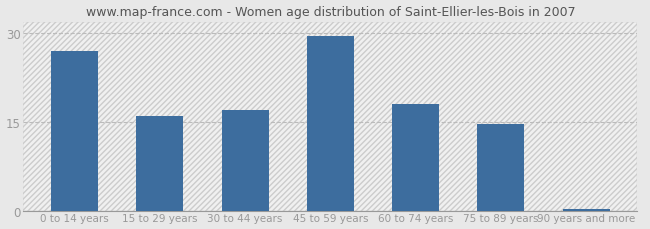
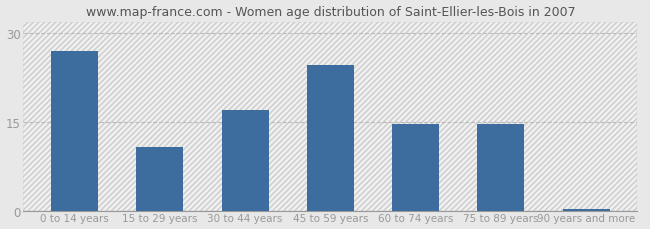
15 to 29 years: 16.0 -> 10.8
45 to 59 years: 29.5 -> 24.6
60 to 74 years: 18.0 -> 14.6
